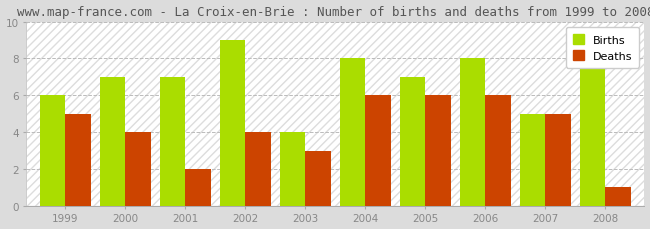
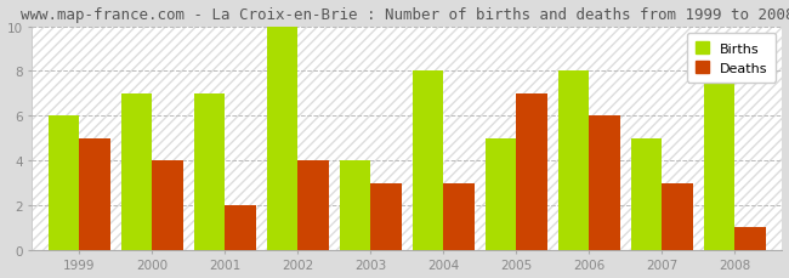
Births/2002: 9 -> 10
Deaths/2004: 6 -> 3
Births/2005: 7 -> 5
Deaths/2005: 6 -> 7
Deaths/2007: 5 -> 3
